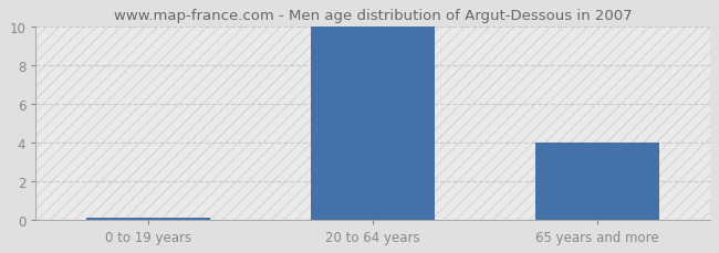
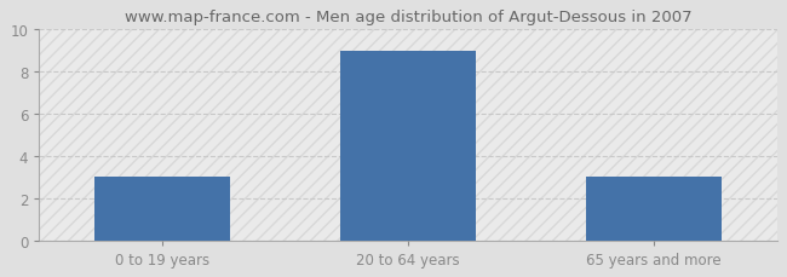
0 to 19 years: 0.1 -> 3.0
20 to 64 years: 10.0 -> 9.0
65 years and more: 4.0 -> 3.0
